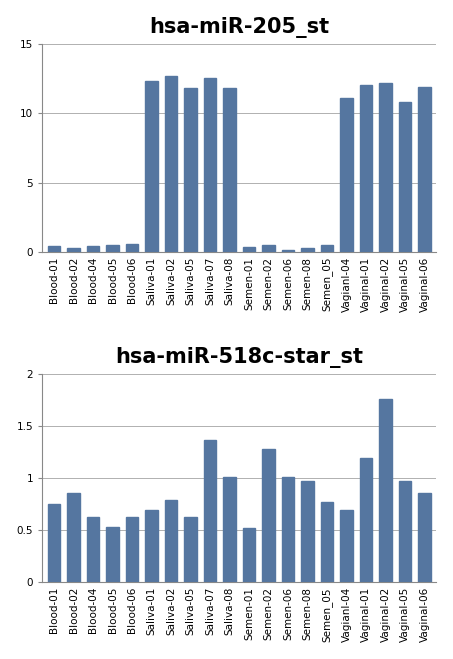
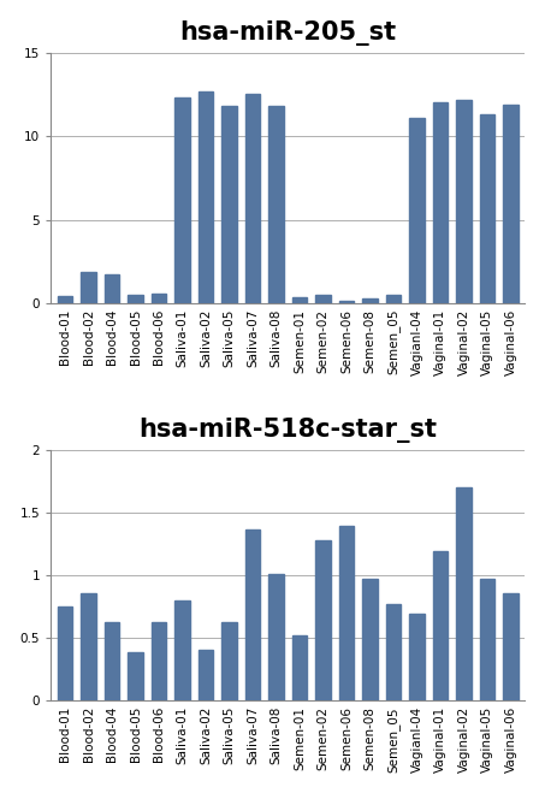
hsa-miR-205_st/Blood-02: 0.3 -> 1.9
hsa-miR-205_st/Blood-04: 0.4 -> 1.7
hsa-miR-205_st/Vaginal-05: 10.8 -> 11.3
hsa-miR-518c-star_st/Blood-05: 0.53 -> 0.39
hsa-miR-518c-star_st/Saliva-01: 0.69 -> 0.80
hsa-miR-518c-star_st/Saliva-02: 0.79 -> 0.41
hsa-miR-518c-star_st/Semen-06: 1.01 -> 1.39
hsa-miR-518c-star_st/Vaginal-02: 1.76 -> 1.70
